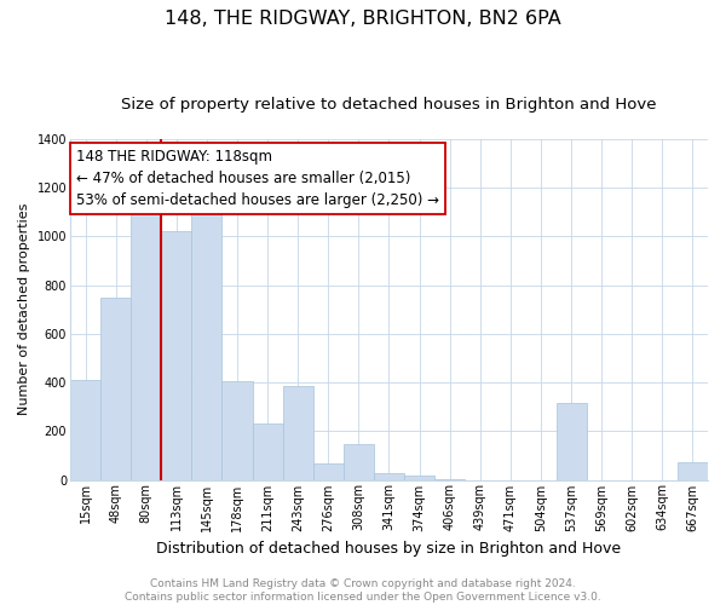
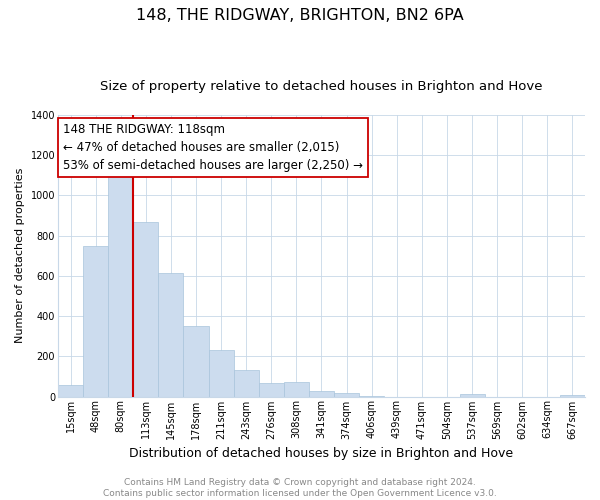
15sqm: 410 -> 55
113sqm: 1020 -> 870
145sqm: 1095 -> 615
178sqm: 405 -> 350
243sqm: 385 -> 130
308sqm: 145 -> 70
537sqm: 315 -> 12
667sqm: 70 -> 10
